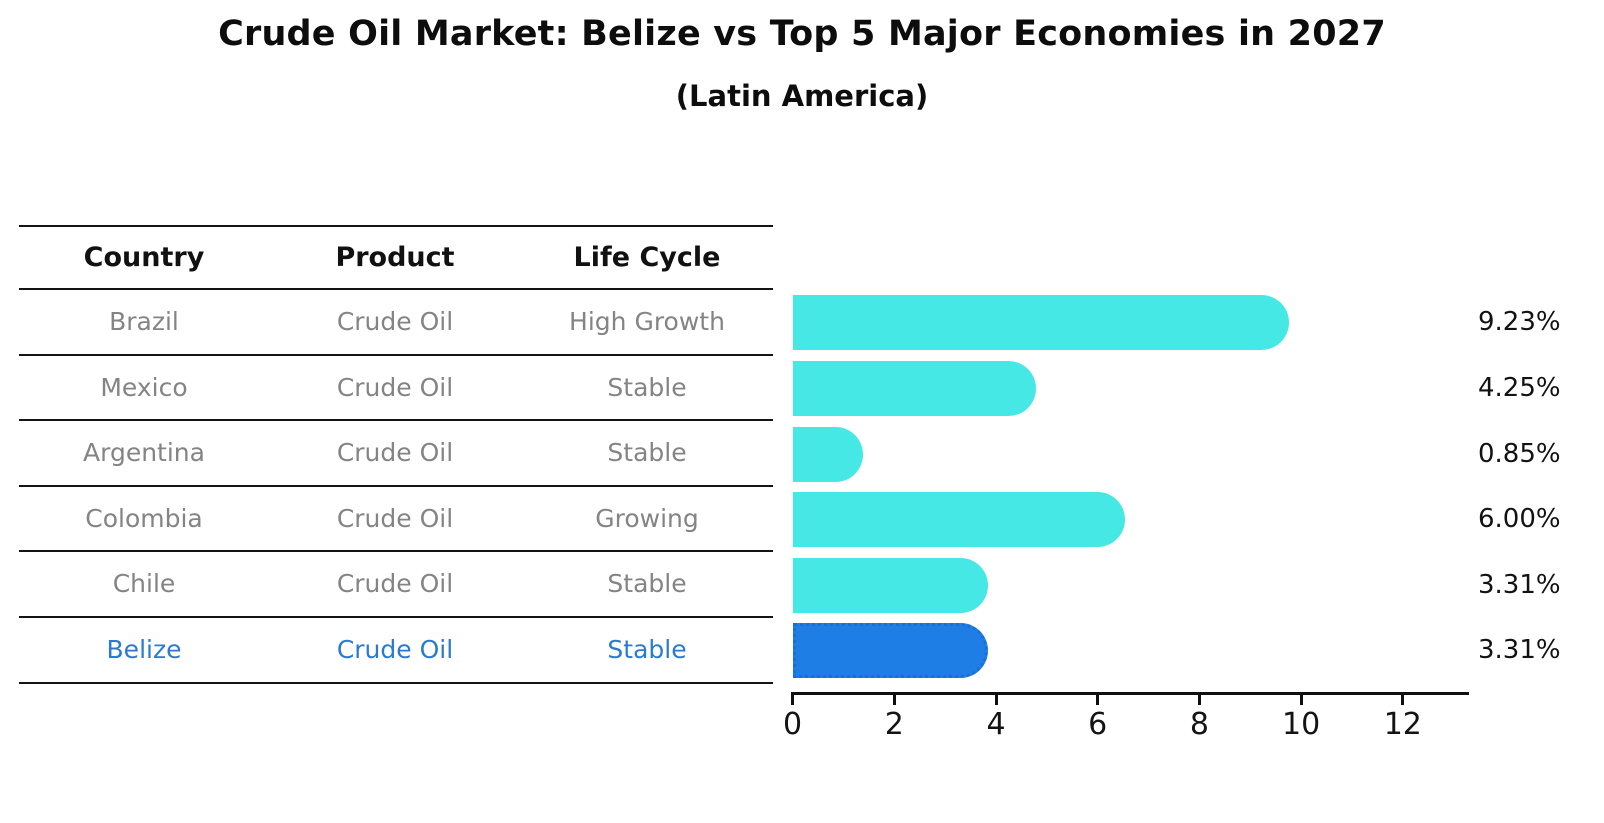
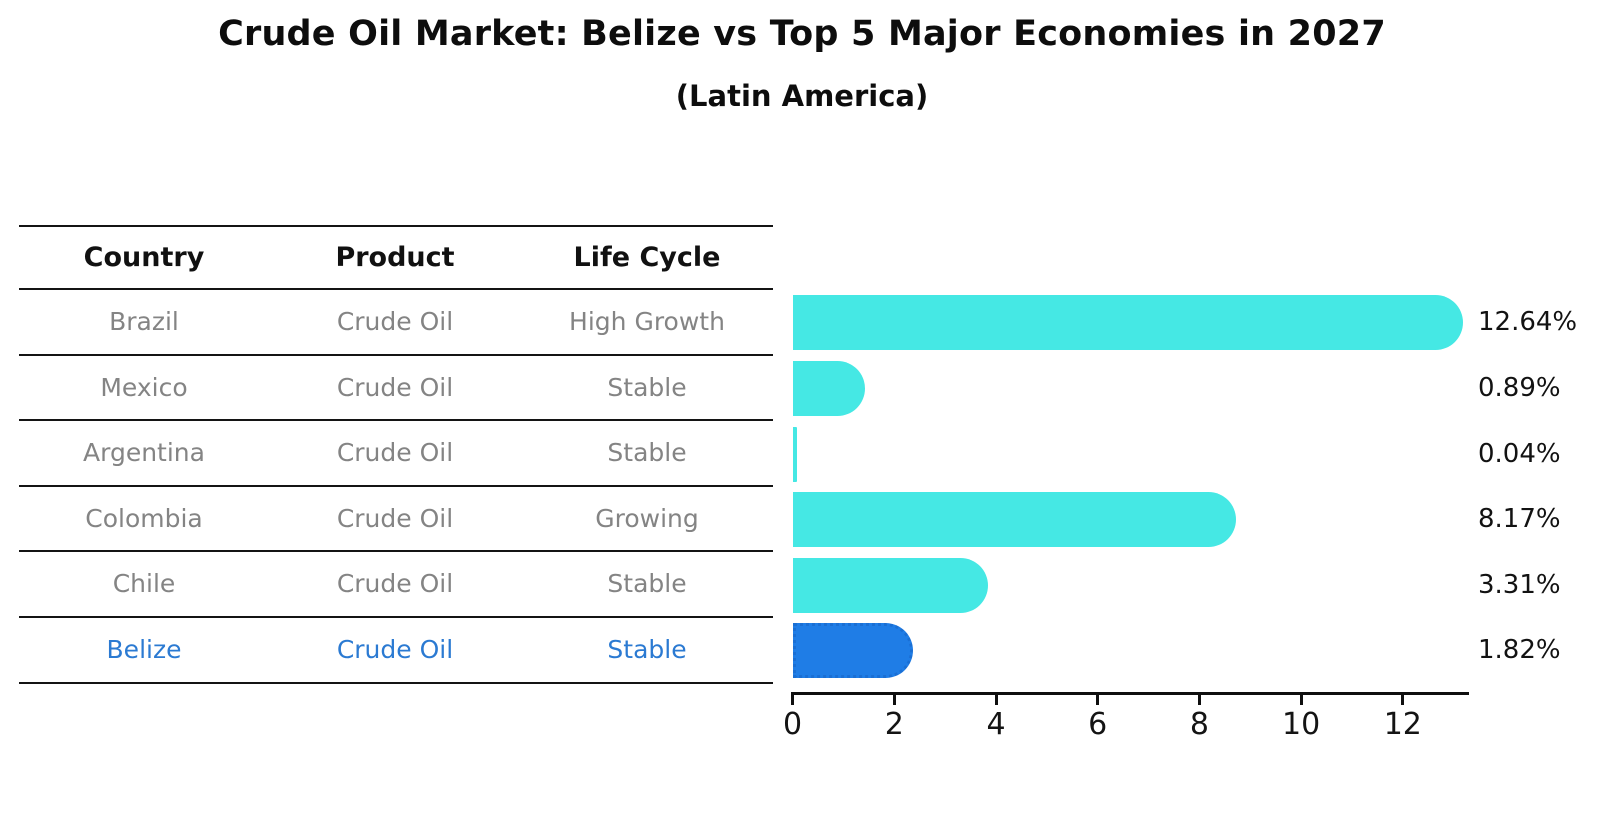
Brazil: 9.23% -> 12.64%
Mexico: 4.25% -> 0.89%
Argentina: 0.85% -> 0.04%
Colombia: 6.00% -> 8.17%
Belize: 3.31% -> 1.82%
